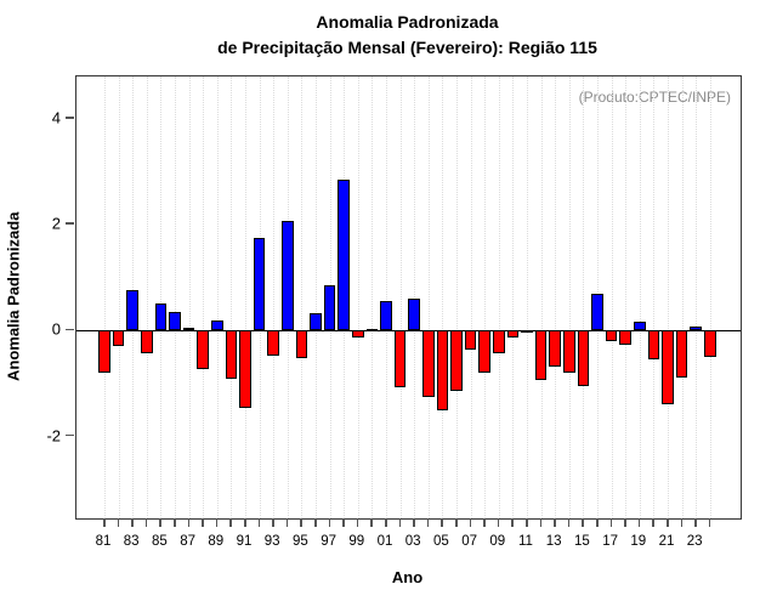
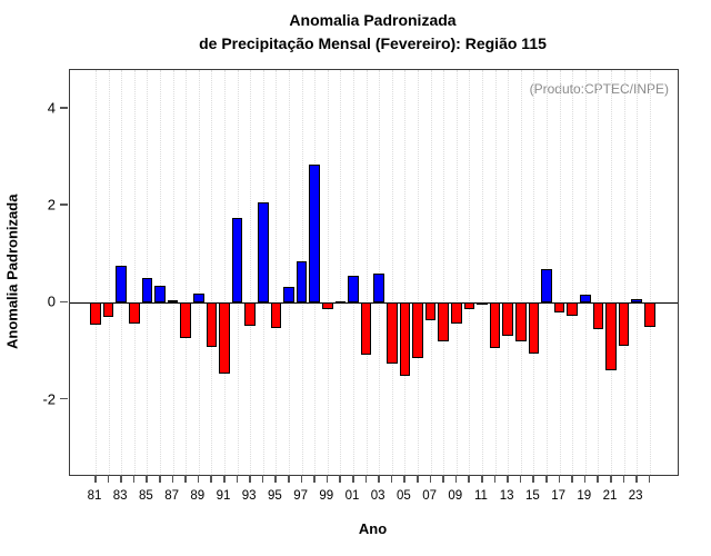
81: -0.8 -> -0.5
